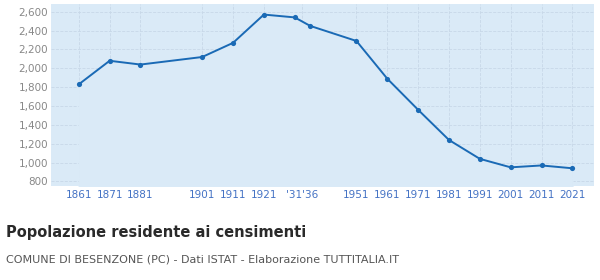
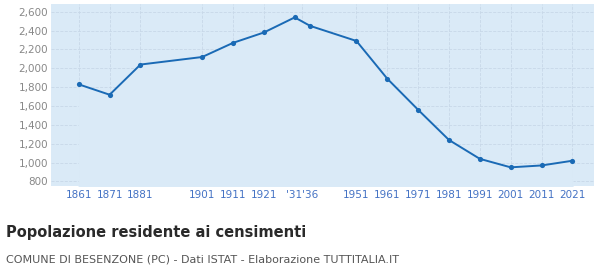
1871: 2,080 -> 1,720
1921: 2,570 -> 2,380
2021: 940 -> 1,020
